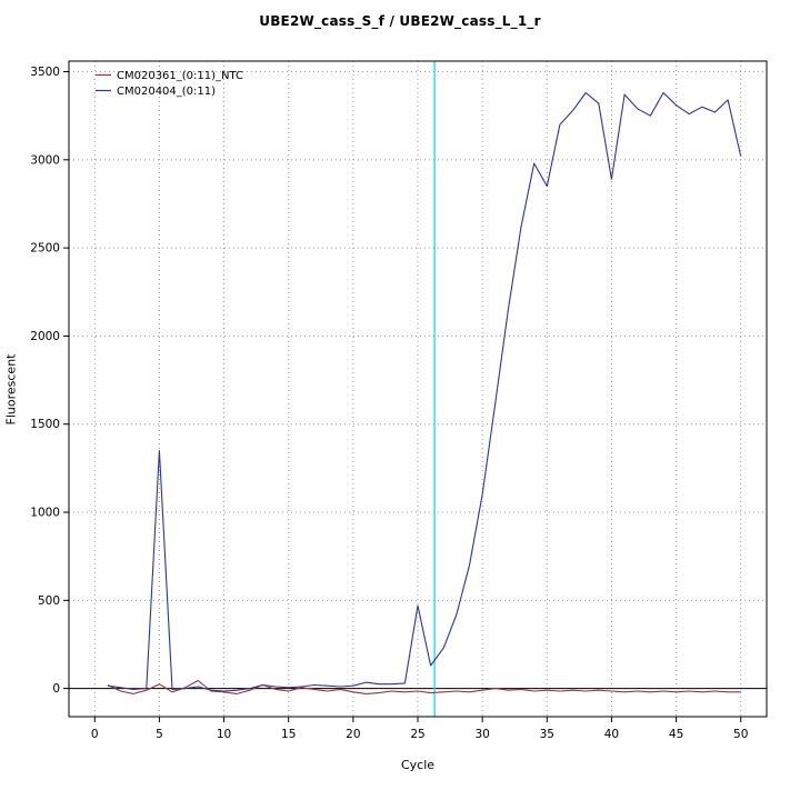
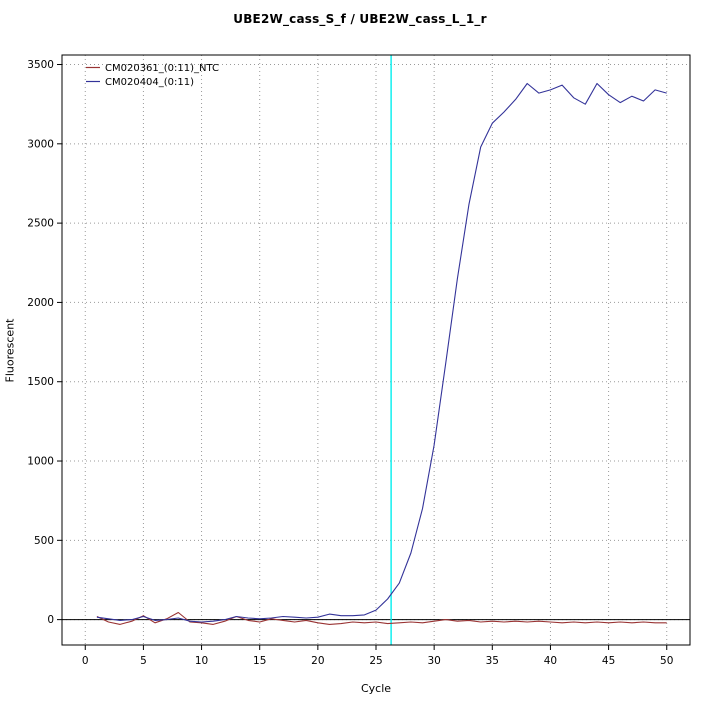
CM020404_(0:11)/5: 1350 -> 20
CM020404_(0:11)/25: 470 -> 60
CM020404_(0:11)/35: 2850 -> 3130
CM020404_(0:11)/40: 2890 -> 3340
CM020404_(0:11)/50: 3020 -> 3320
